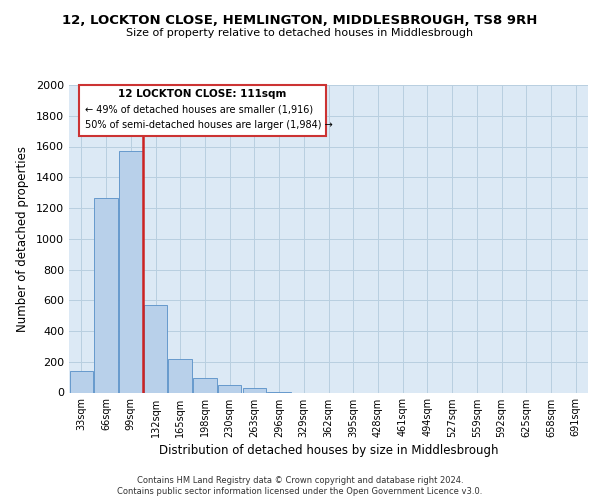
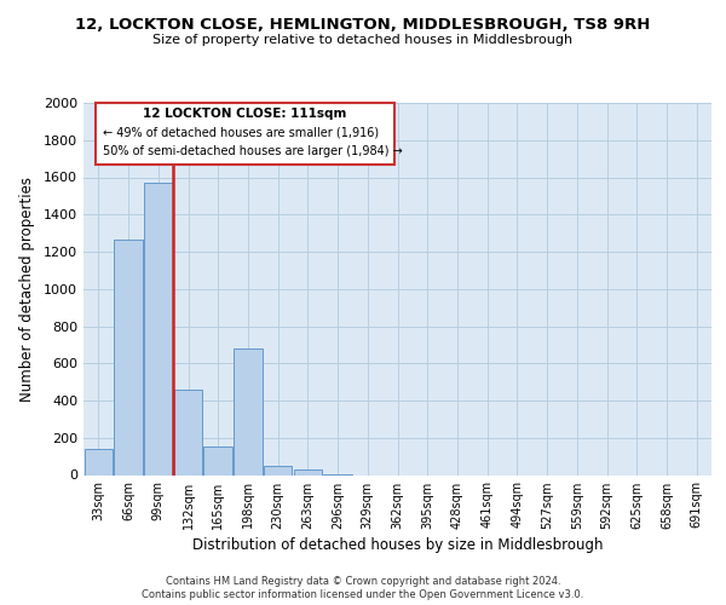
132sqm: 570 -> 460
165sqm: 220 -> 150
198sqm: 100 -> 680
